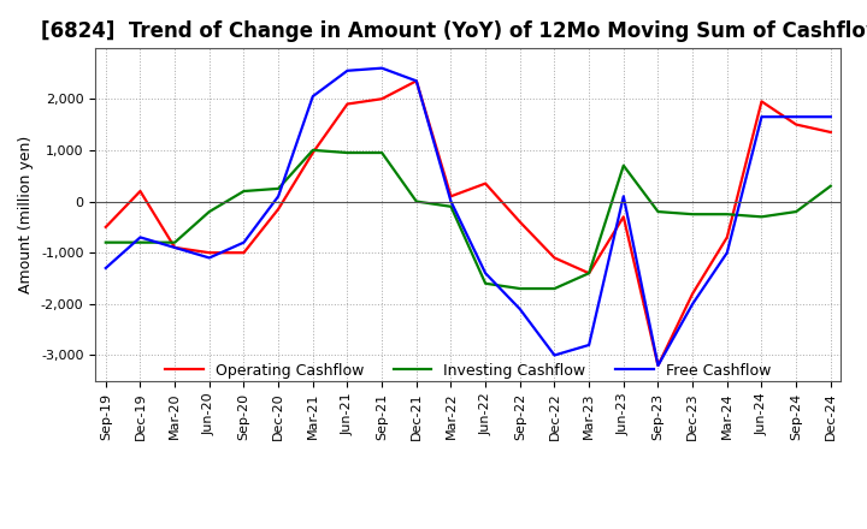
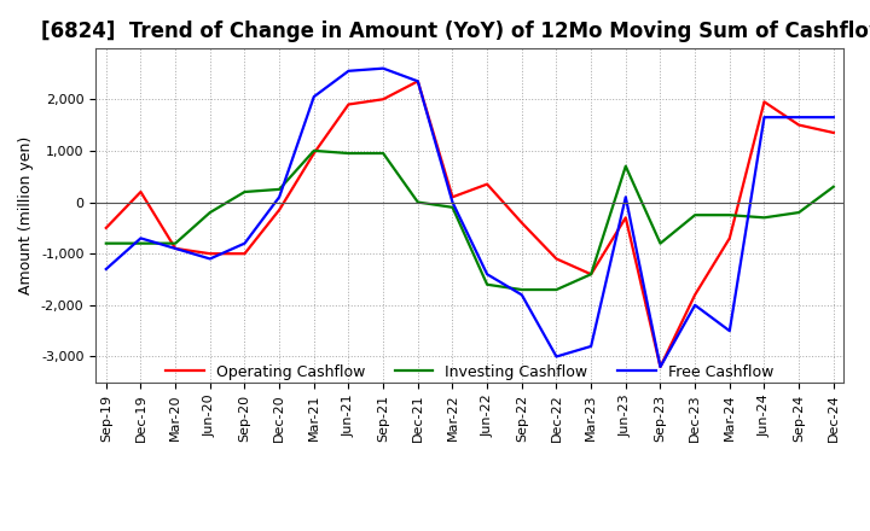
Free Cashflow/Sep-22: -2,100 -> -1,800
Investing Cashflow/Sep-23: -200 -> -800
Free Cashflow/Mar-24: -1,000 -> -2,500
